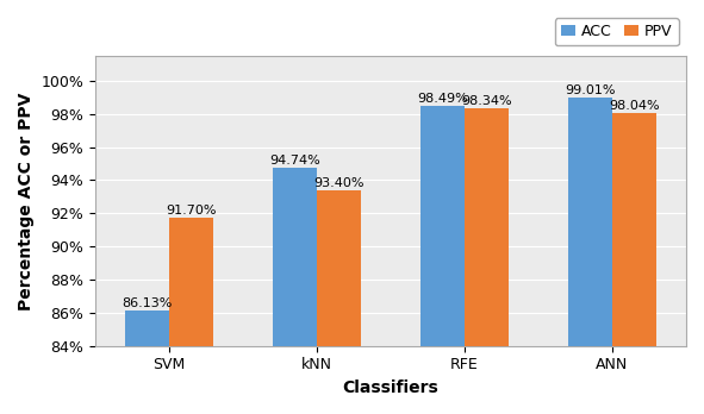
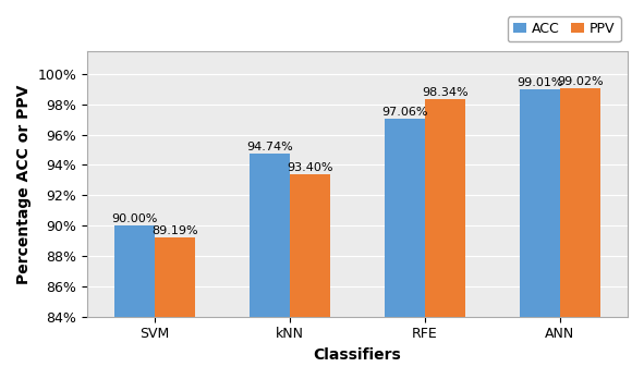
ACC/SVM: 86.13% -> 90.00%
PPV/SVM: 91.70% -> 89.19%
ACC/RFE: 98.49% -> 97.06%
PPV/ANN: 98.04% -> 99.02%
